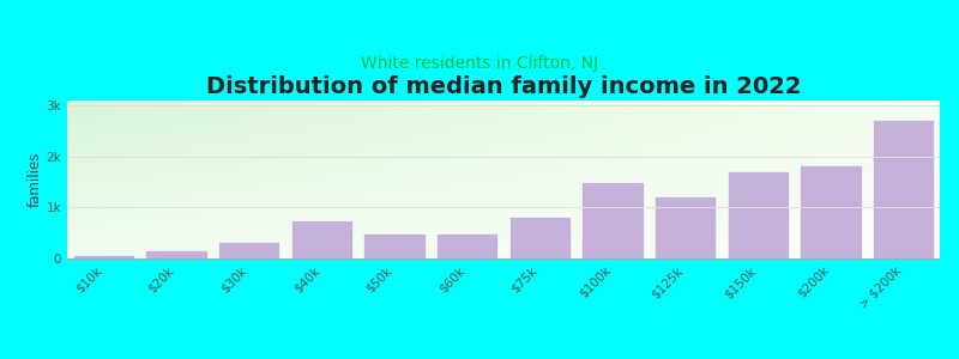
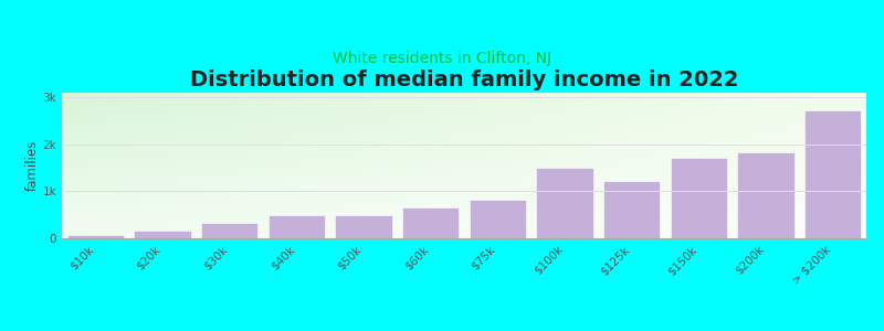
$40k: 0.75k -> 0.50k
$60k: 0.50k -> 0.65k
